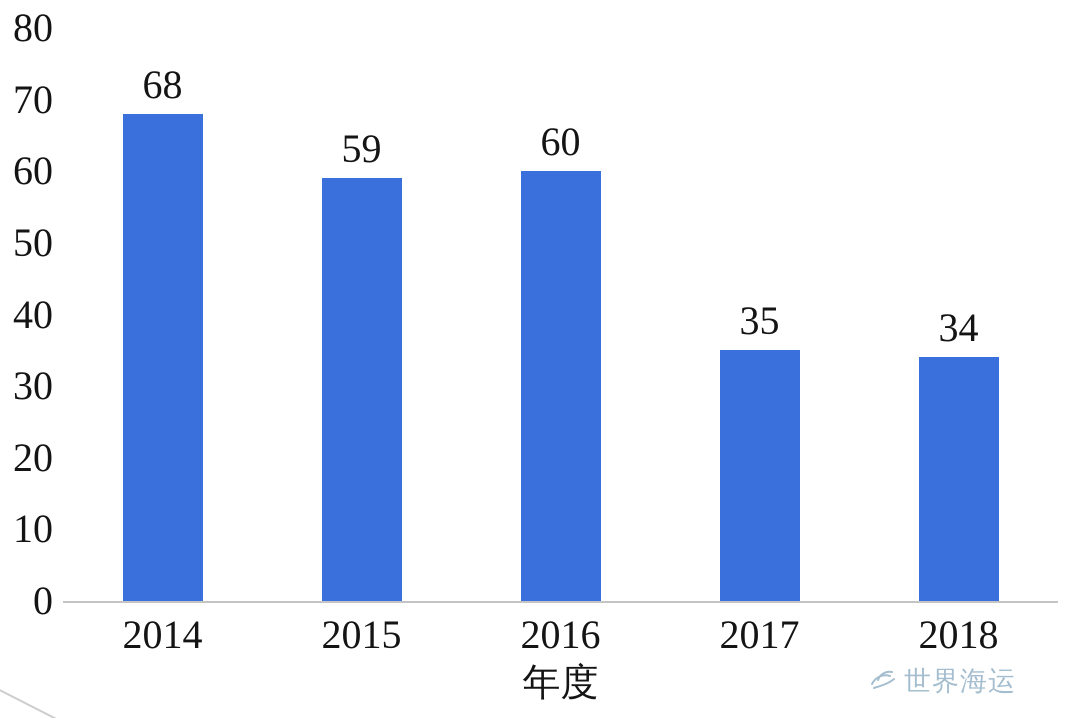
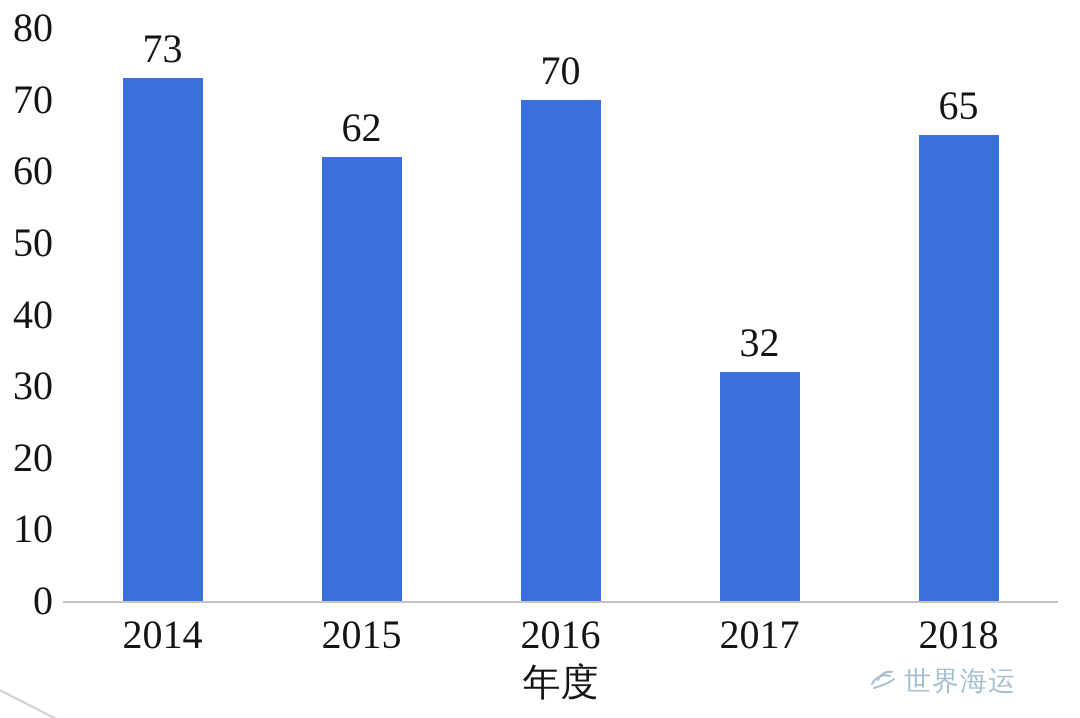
2014: 68 -> 73
2015: 59 -> 62
2016: 60 -> 70
2017: 35 -> 32
2018: 34 -> 65
